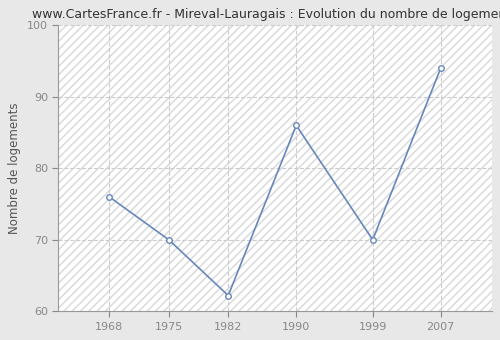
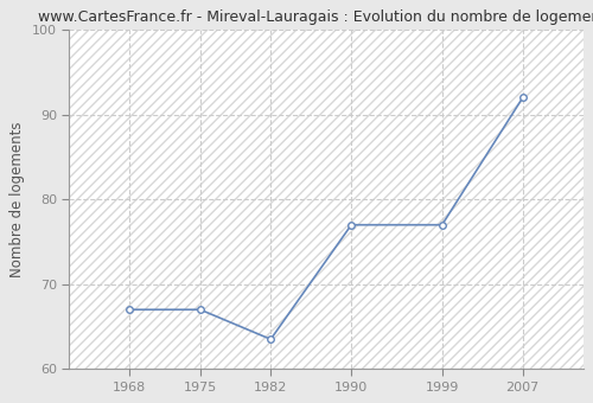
1968: 76.0 -> 67.0
1975: 70.0 -> 67.0
1982: 62.2 -> 63.5
1990: 86.0 -> 77.0
1999: 70.0 -> 77.0
2007: 94.0 -> 92.0
